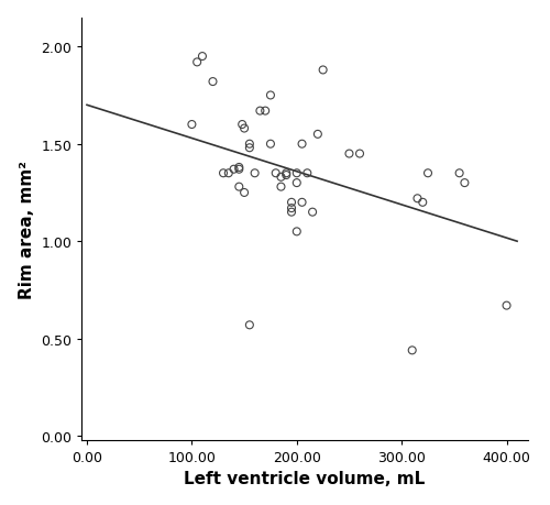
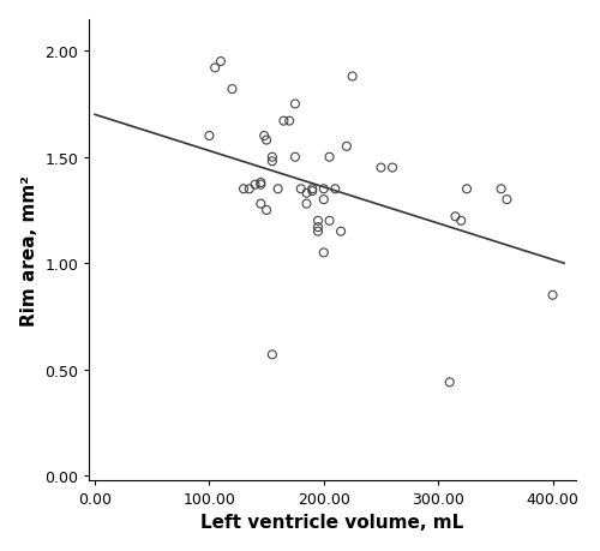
400.00: 0.67 -> 0.85
